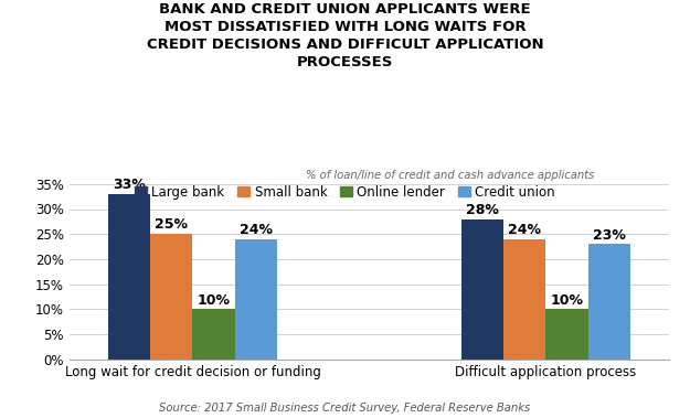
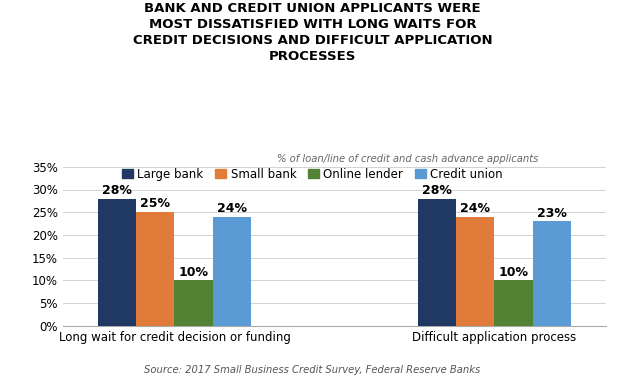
Large bank/Long wait for credit decision or funding: 33% -> 28%
